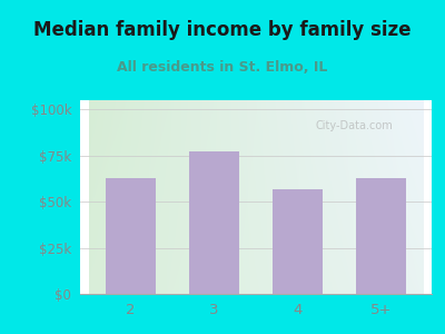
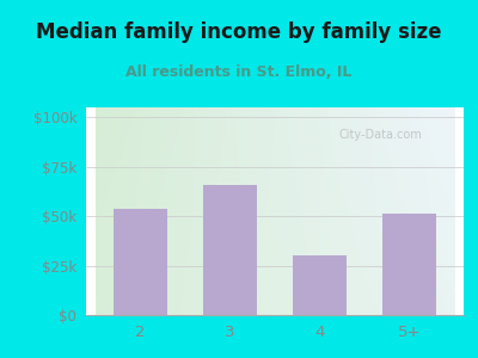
2: $63k -> $54k
3: $77k -> $66k
4: $57k -> $30k
5+: $63k -> $51k
